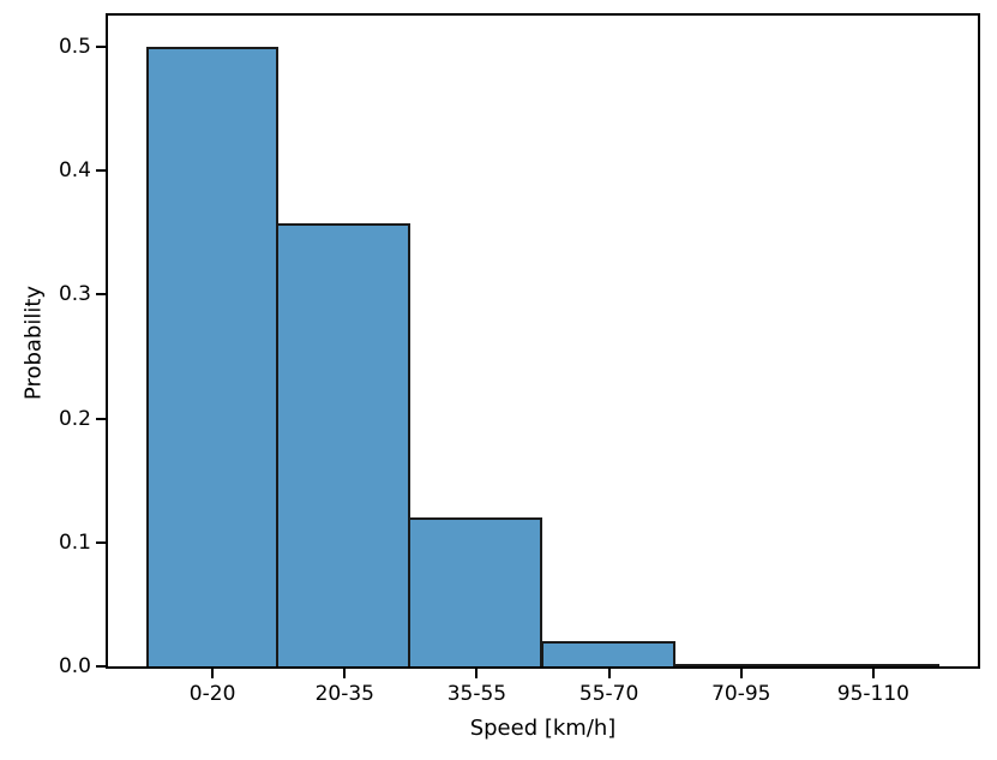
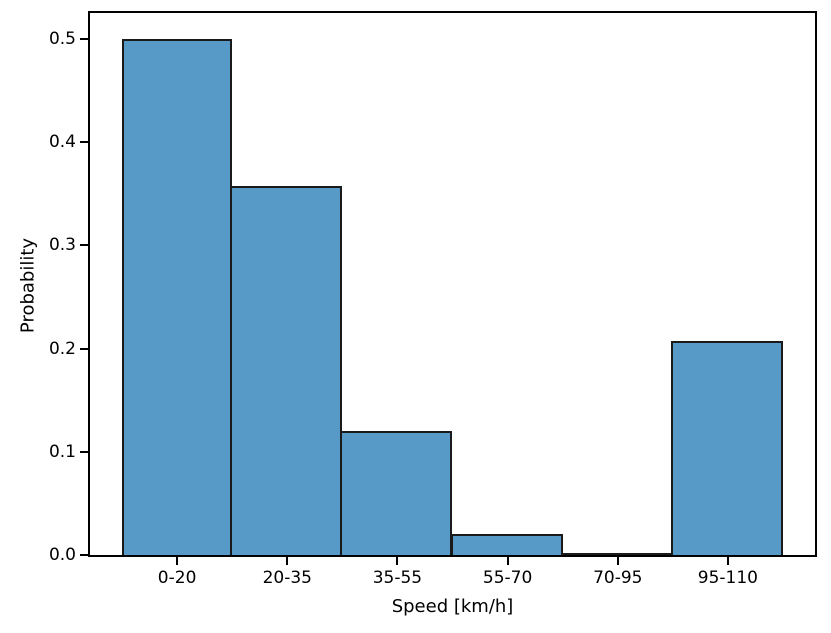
95-110: 0.002 -> 0.207
